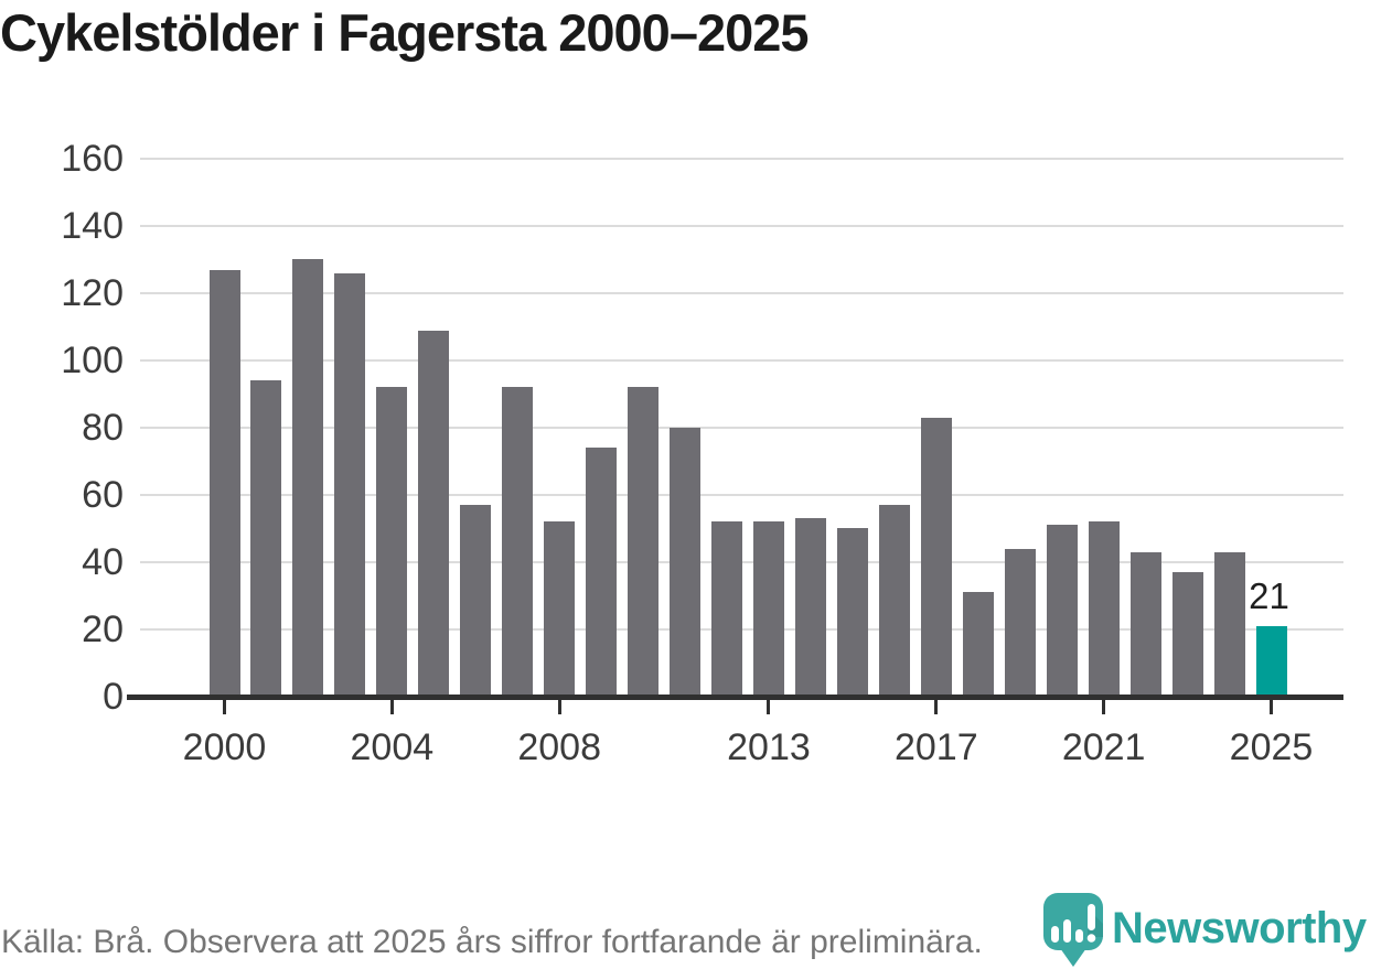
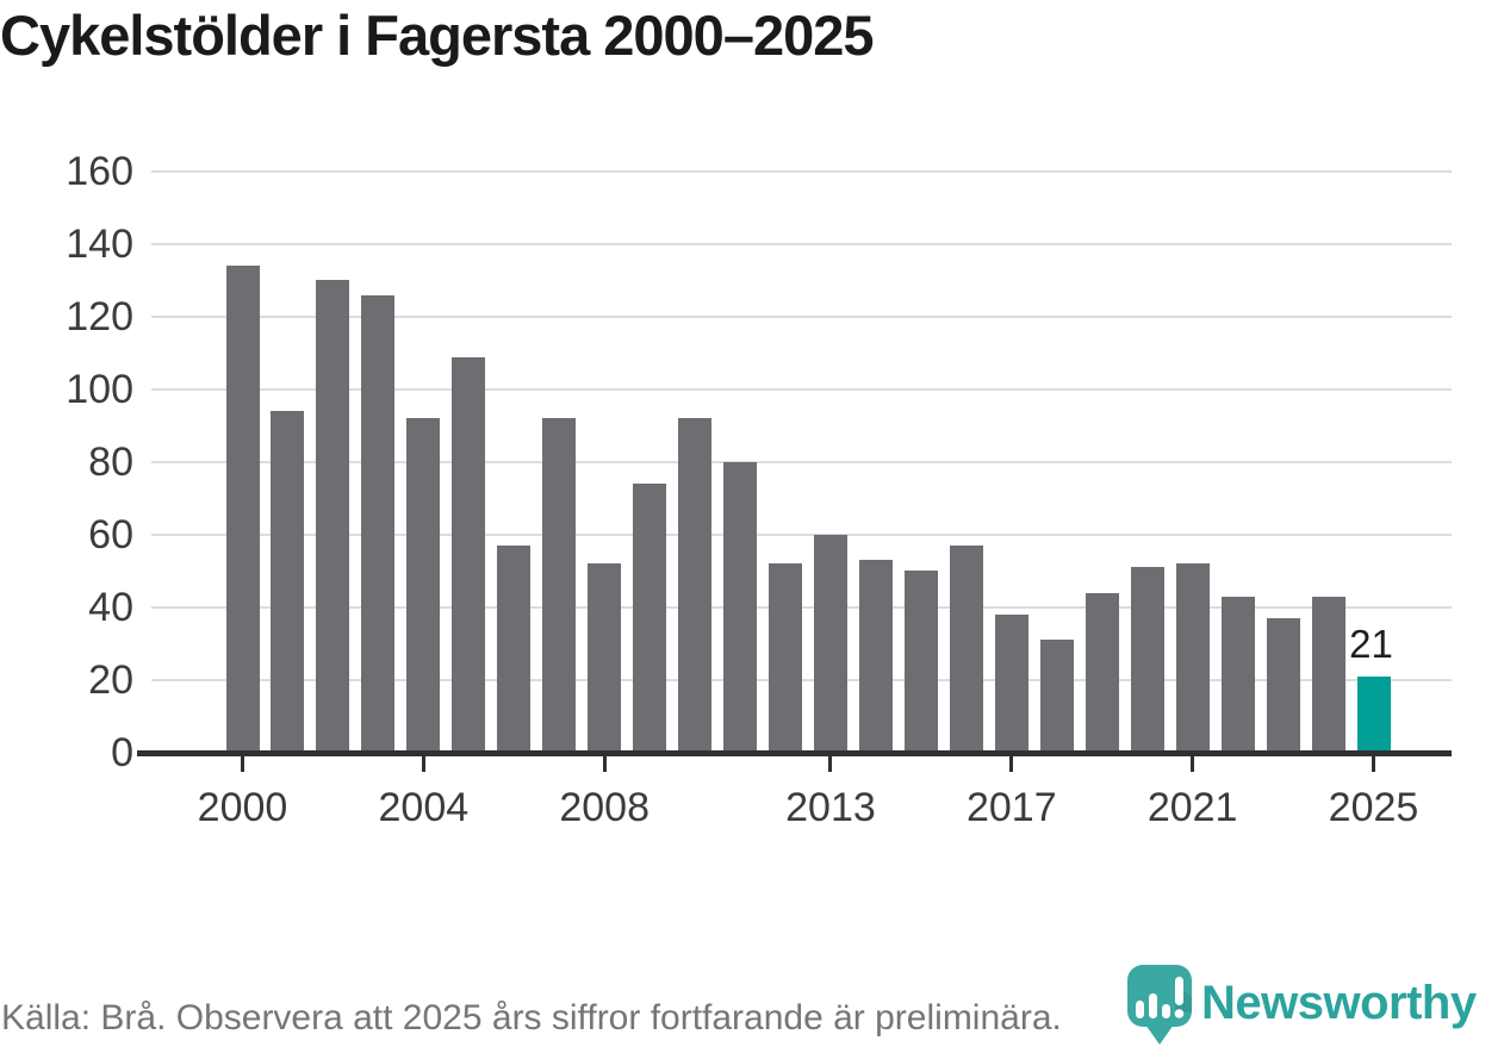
2000: 127 -> 134
2013: 52 -> 60
2017: 83 -> 38
